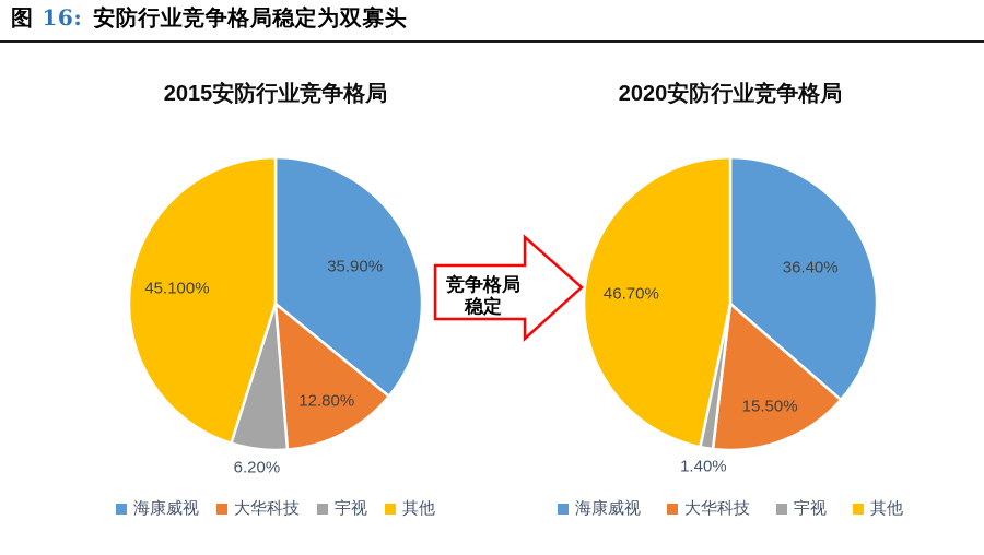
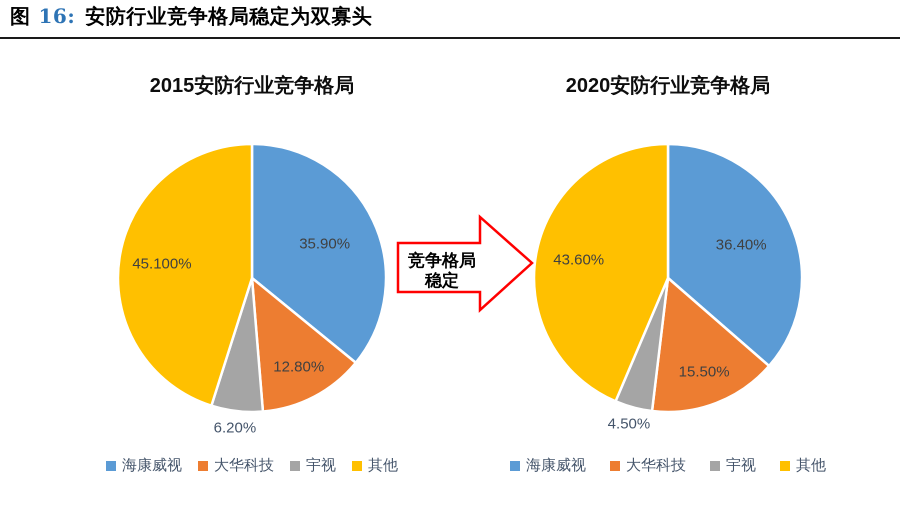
2020安防行业竞争格局/宇视: 1.40% -> 4.50%
2020安防行业竞争格局/其他: 46.70% -> 43.60%
